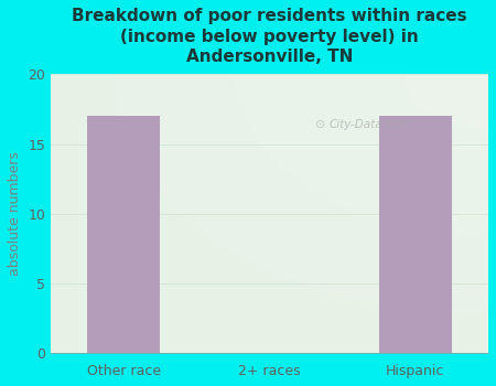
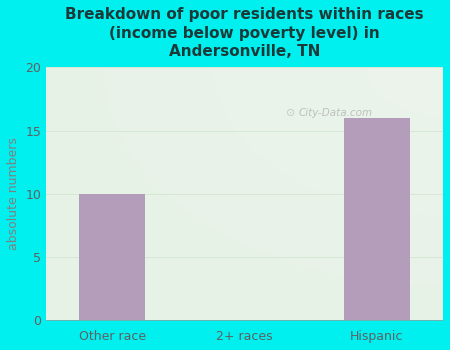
Other race: 17 -> 10
Hispanic: 17 -> 16
